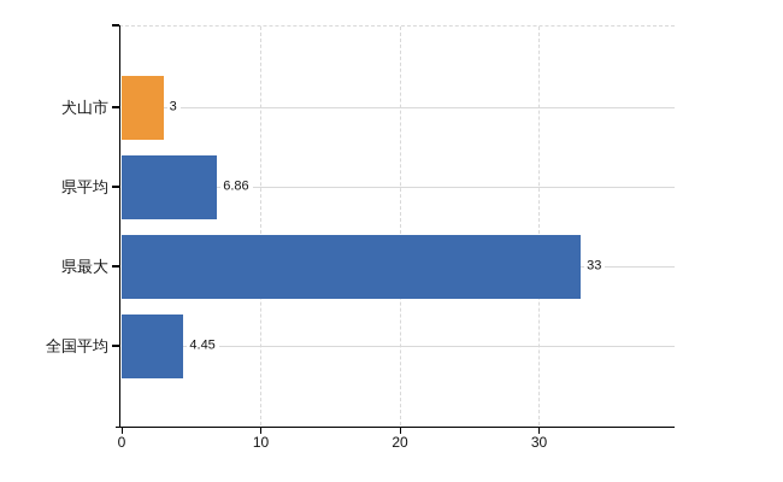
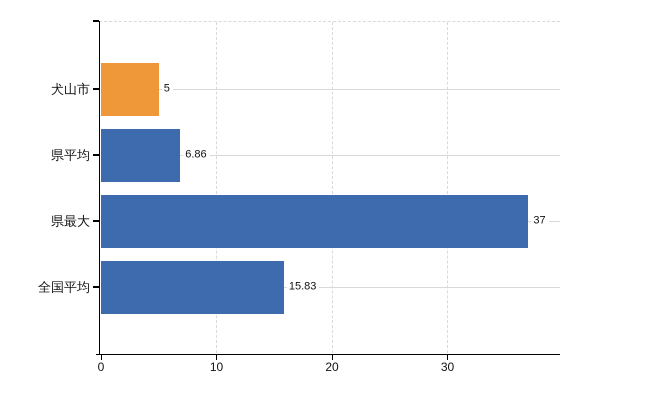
犬山市: 3 -> 5
県最大: 33 -> 37
全国平均: 4.45 -> 15.83
